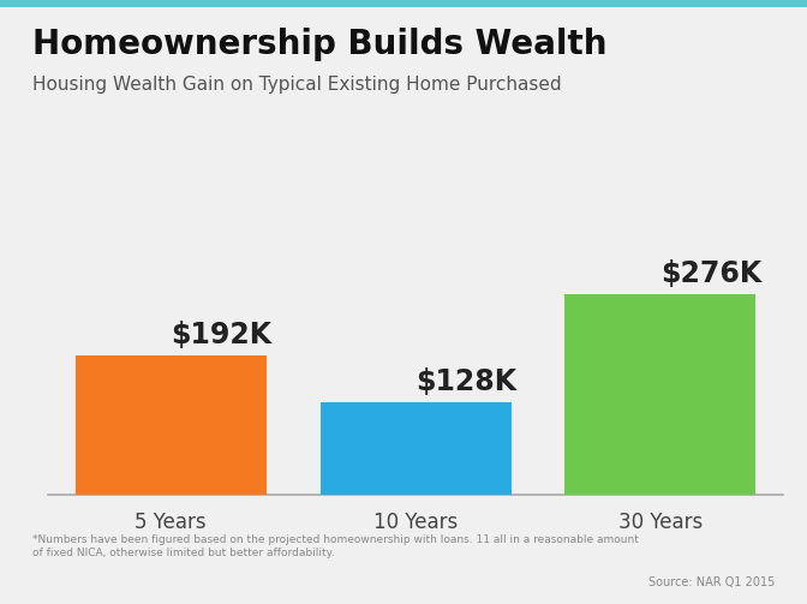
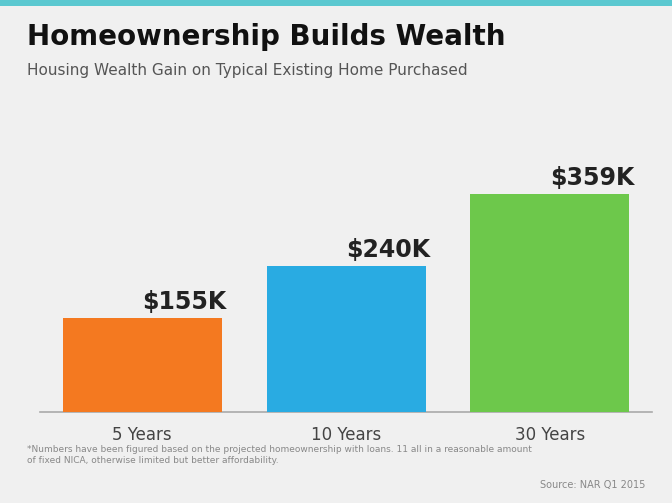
5 Years: $192K -> $155K
10 Years: $128K -> $240K
30 Years: $276K -> $359K
